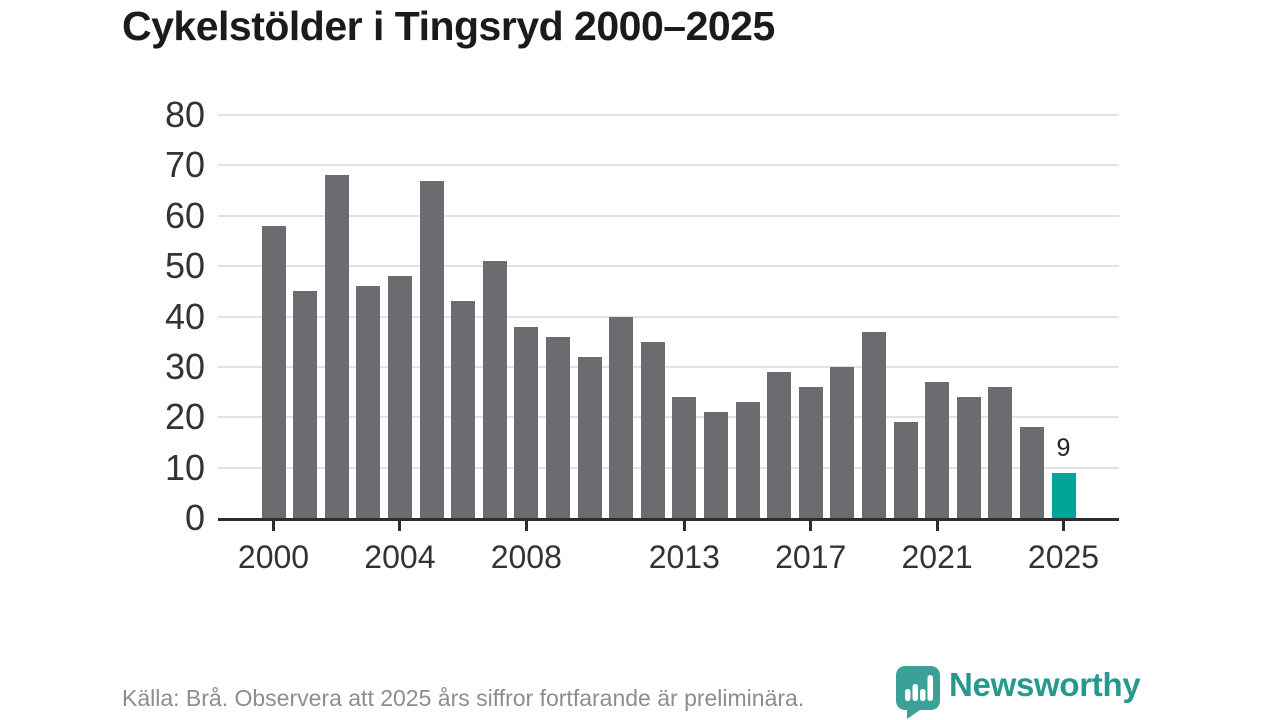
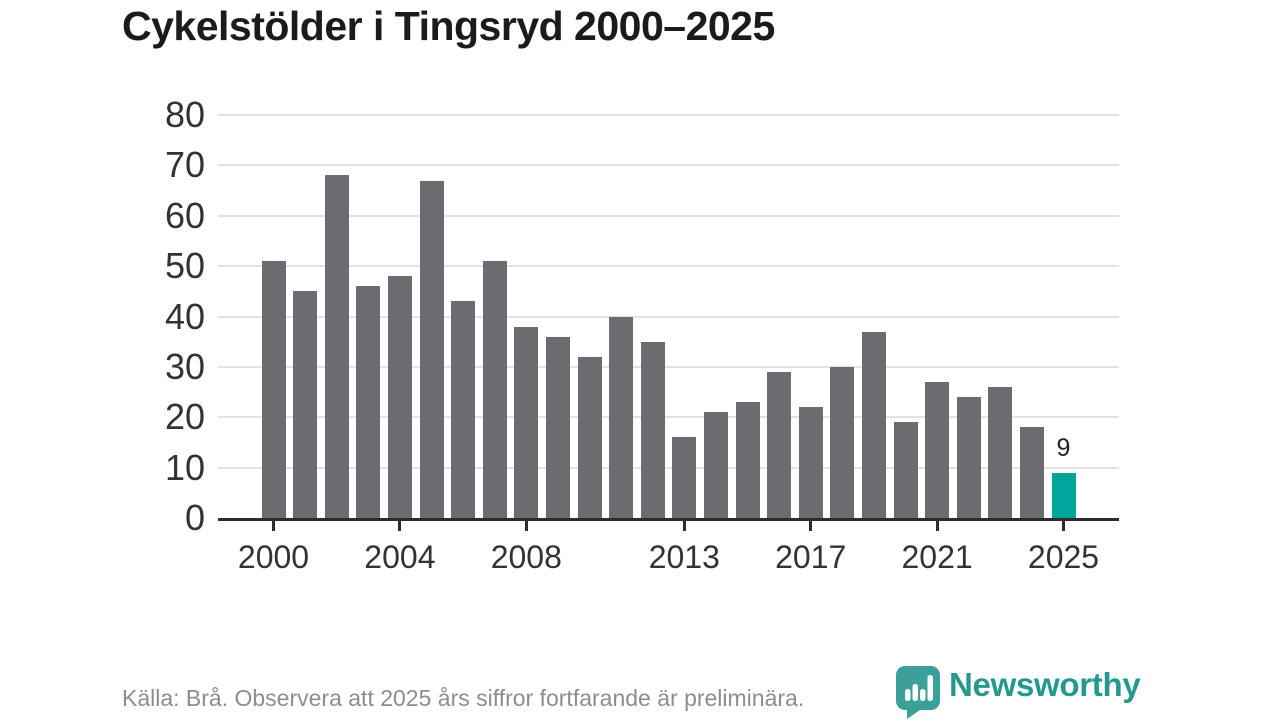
2000: 58 -> 51
2013: 24 -> 16
2017: 26 -> 22
